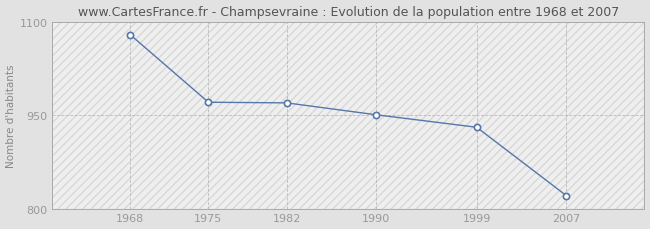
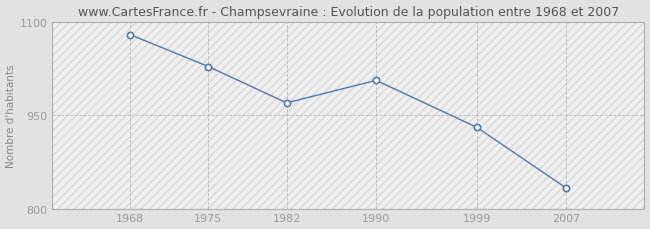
1975: 971 -> 1028
1990: 951 -> 1006
2007: 822 -> 834
